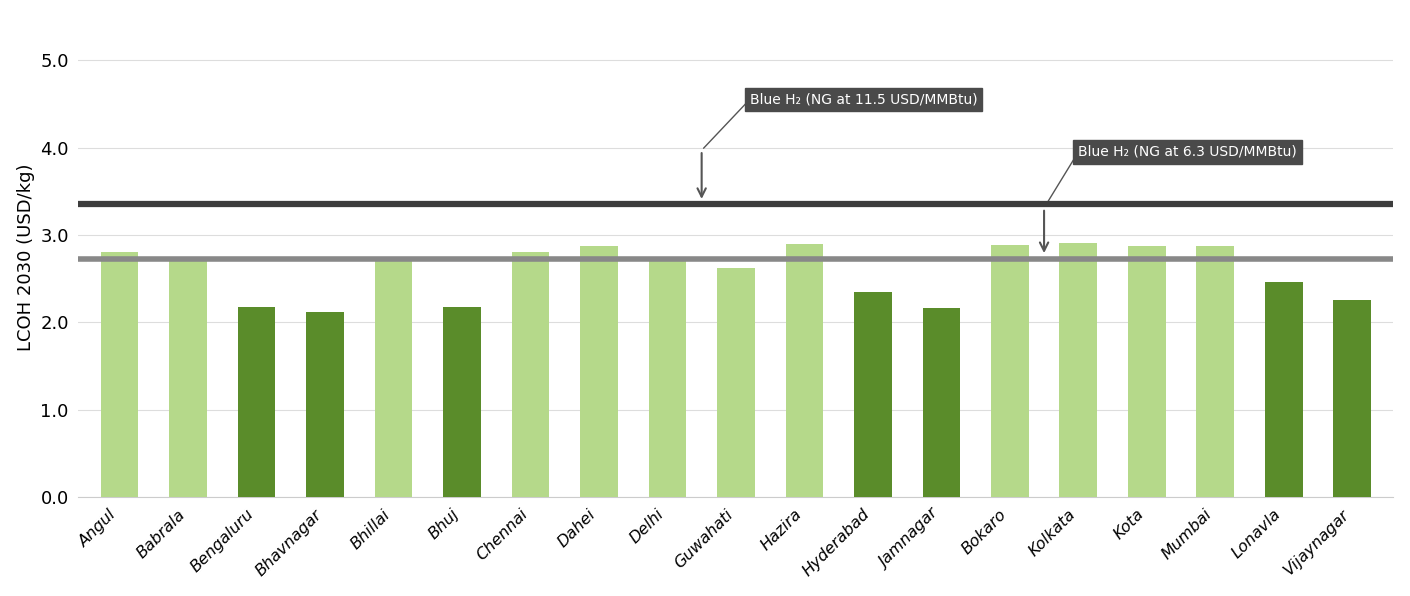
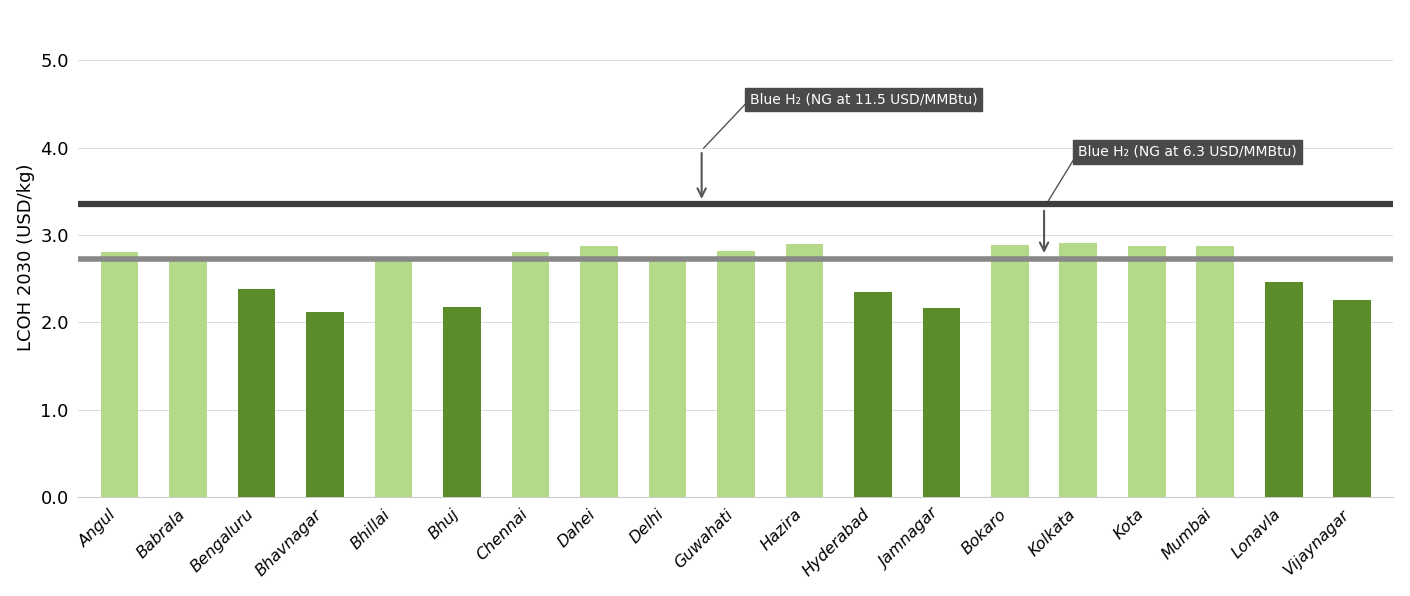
Bengaluru: 2.18 -> 2.38
Guwahati: 2.62 -> 2.82
